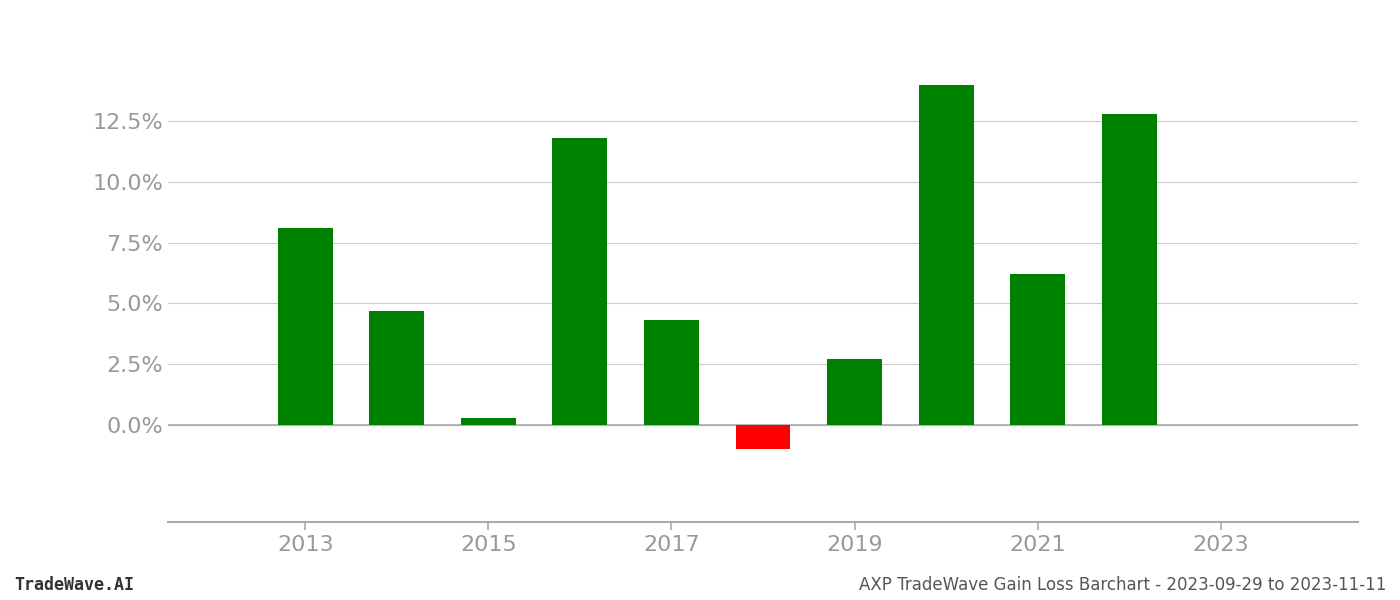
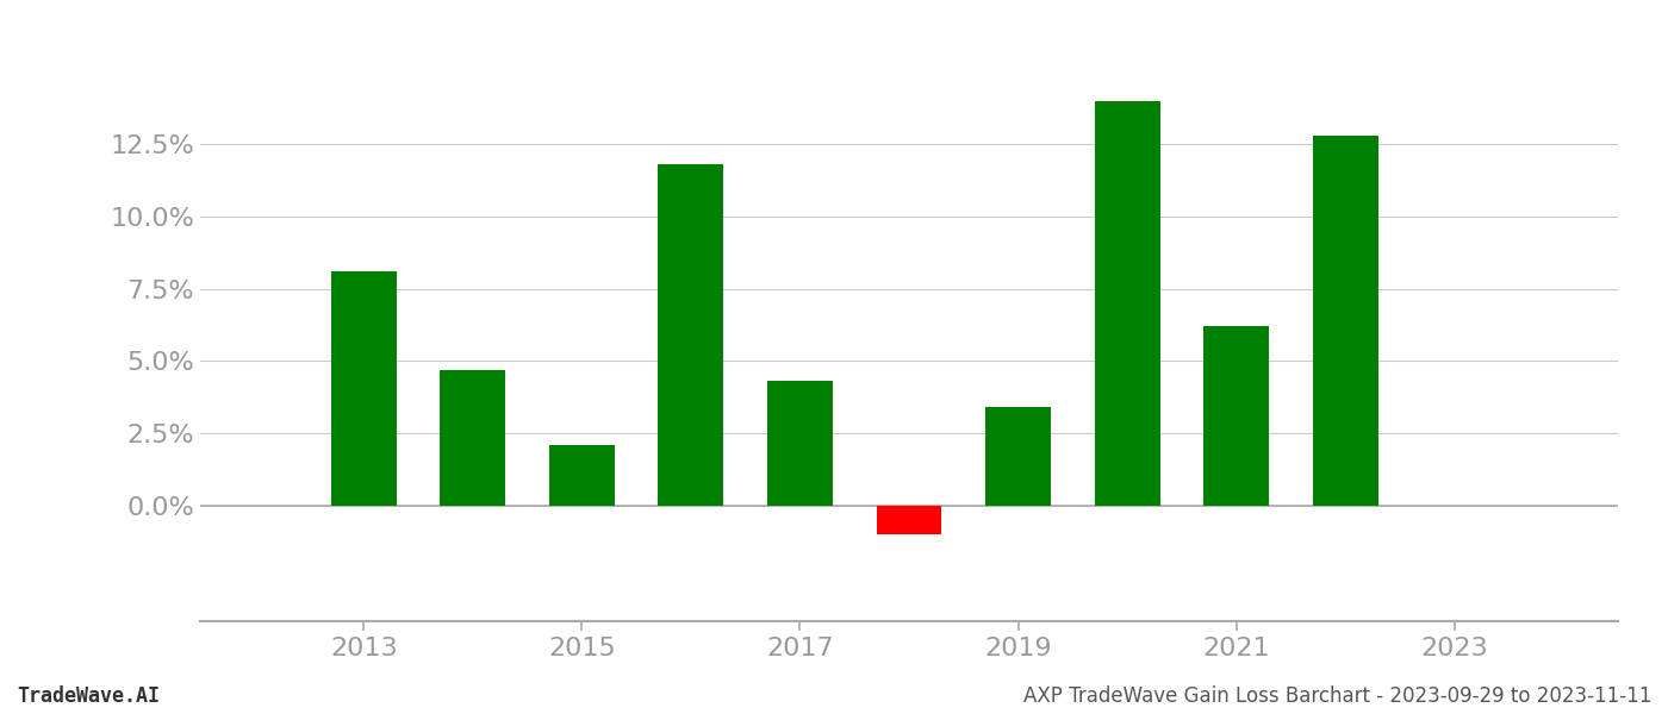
2015: 0.3% -> 2.1%
2019: 2.7% -> 3.4%
